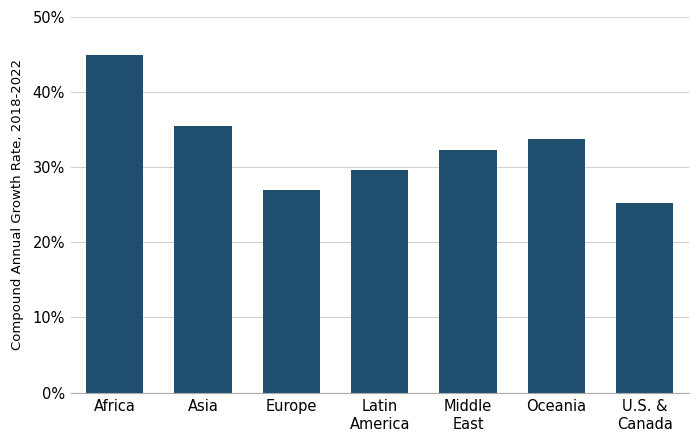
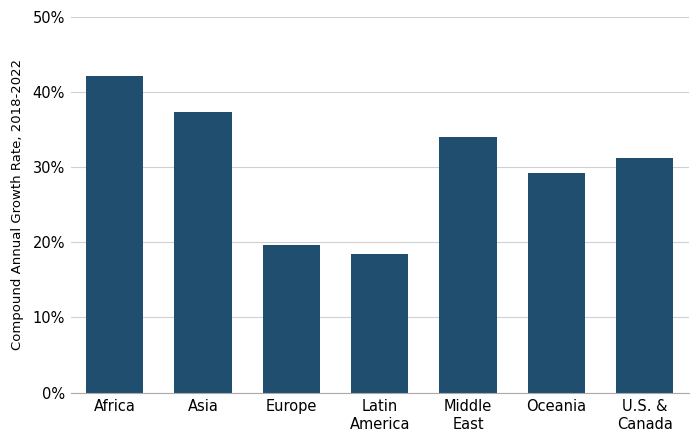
Africa: 45.0% -> 42.2%
Asia: 35.5% -> 37.4%
Europe: 27.0% -> 19.6%
Latin America: 29.6% -> 18.4%
Middle East: 32.3% -> 34.0%
Oceania: 33.8% -> 29.2%
U.S. & Canada: 25.2% -> 31.2%
